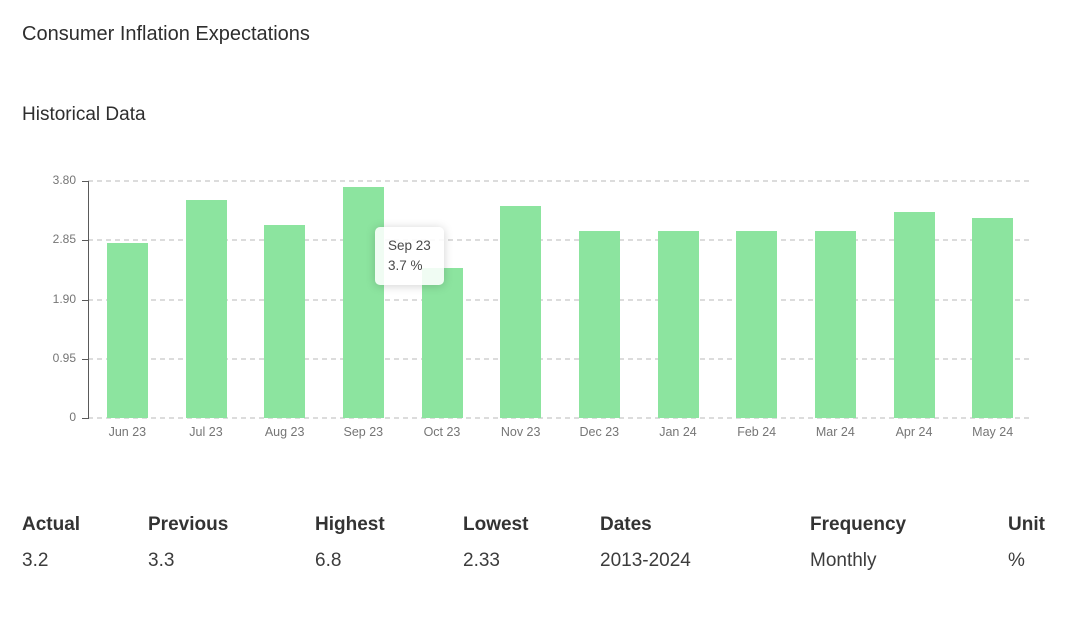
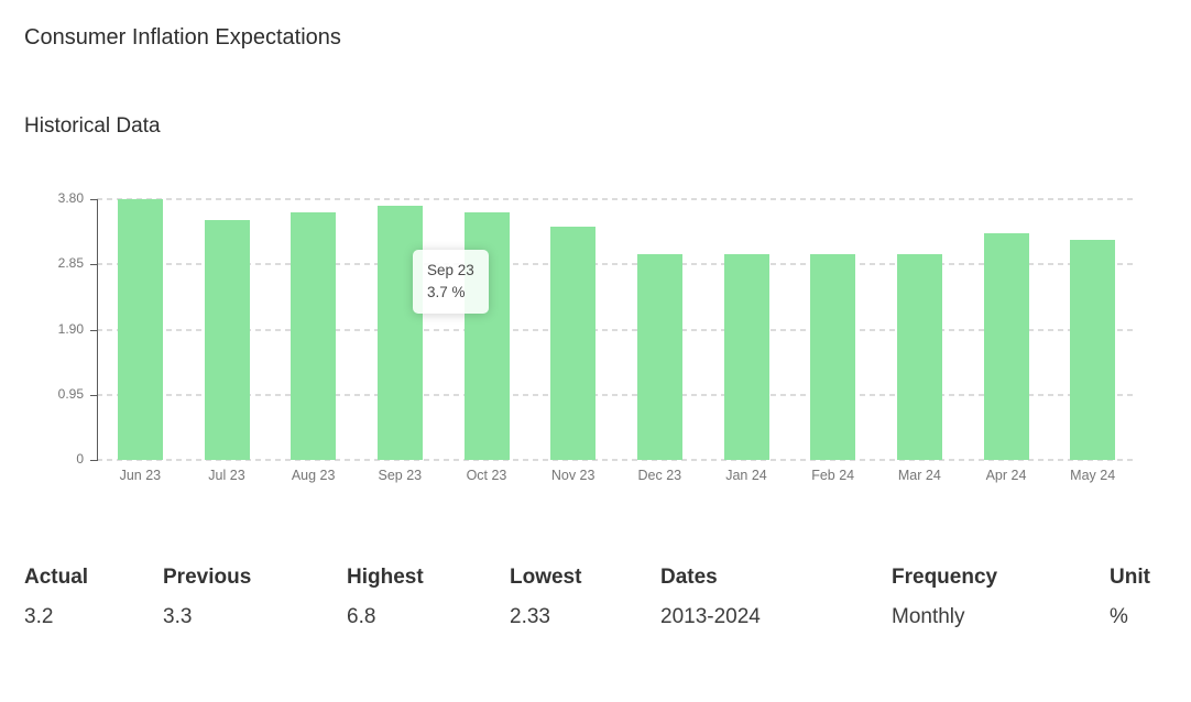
Jun 23: 2.8 -> 3.8
Aug 23: 3.1 -> 3.6
Oct 23: 2.4 -> 3.6
